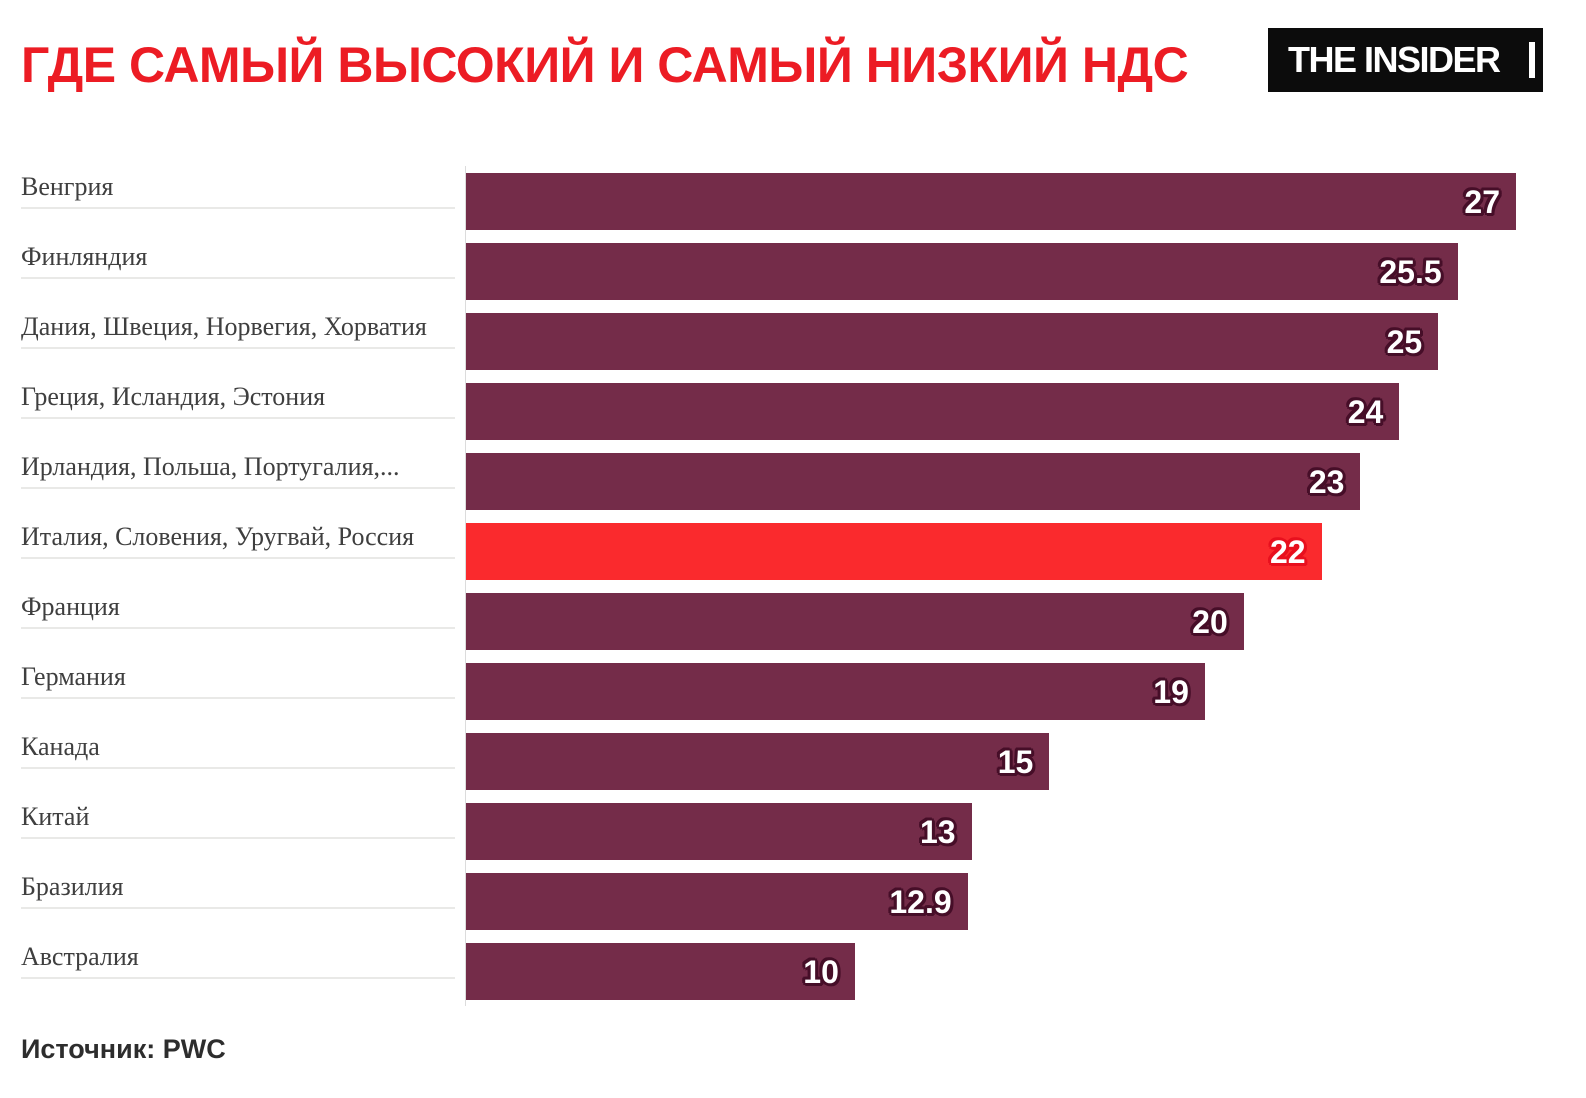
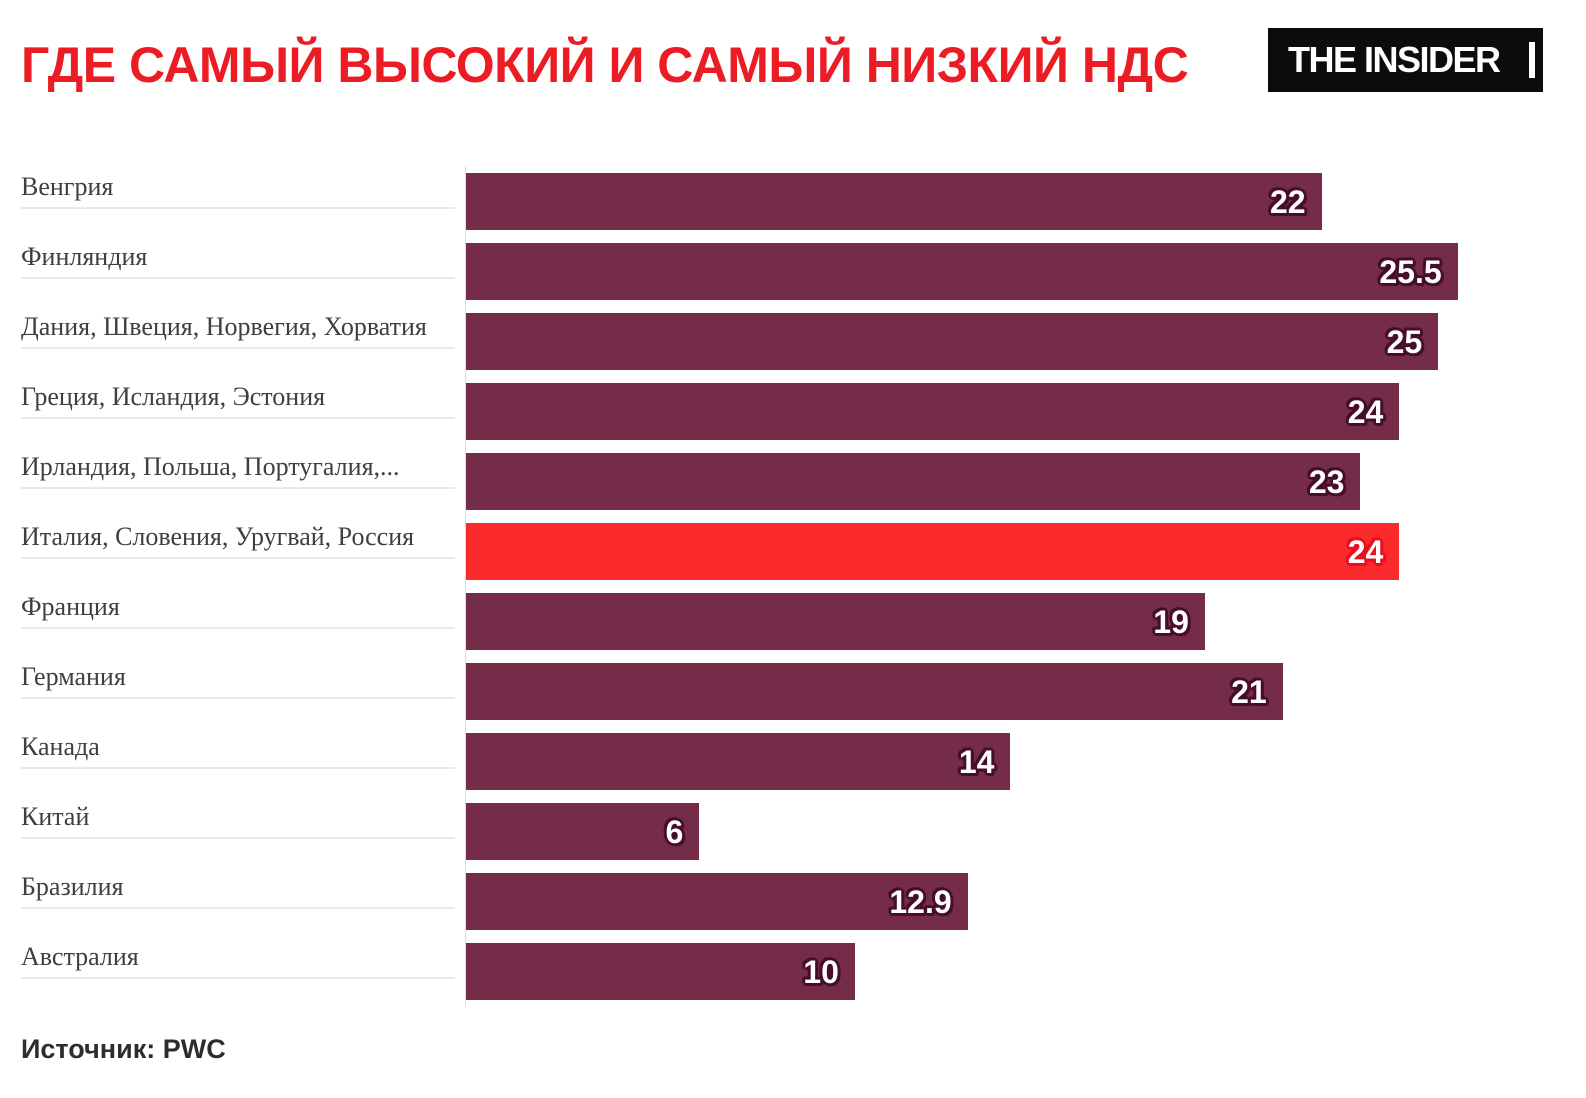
Венгрия: 27 -> 22
Италия, Словения, Уругвай, Россия: 22 -> 24
Франция: 20 -> 19
Германия: 19 -> 21
Канада: 15 -> 14
Китай: 13 -> 6
